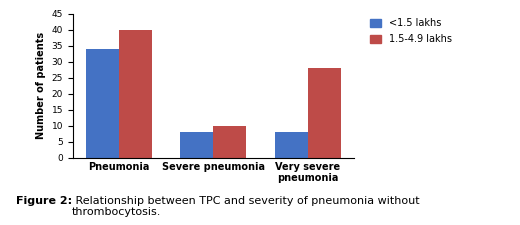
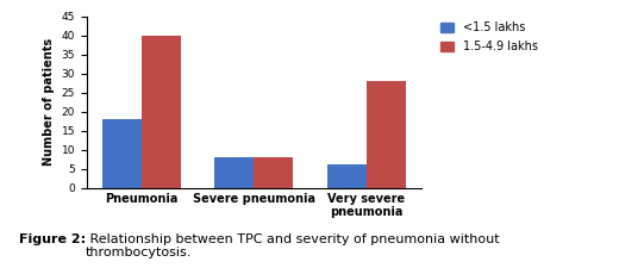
<1.5 lakhs/Pneumonia: 34 -> 18
1.5-4.9 lakhs/Severe pneumonia: 10 -> 8
<1.5 lakhs/Very severe pneumonia: 8 -> 6
